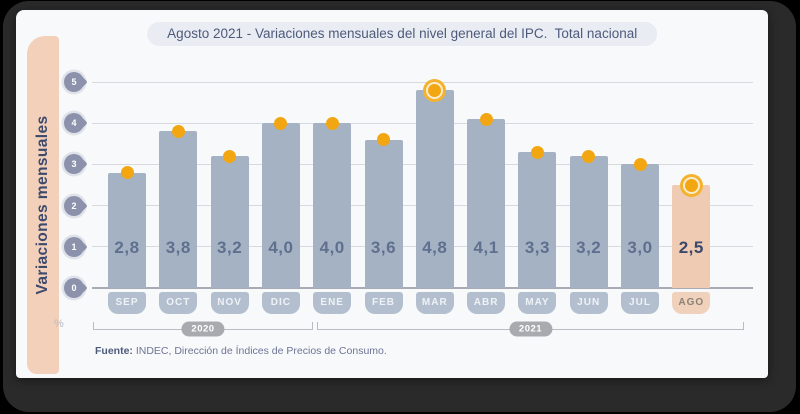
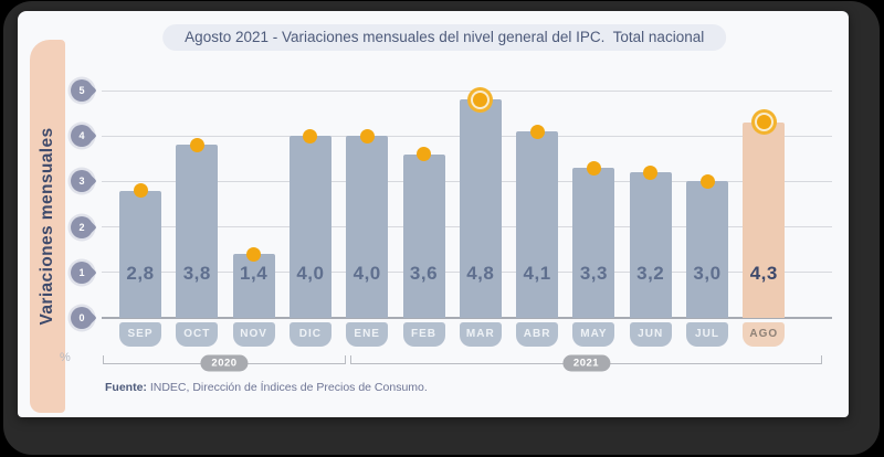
NOV: 3,2 -> 1,4
AGO: 2,5 -> 4,3
